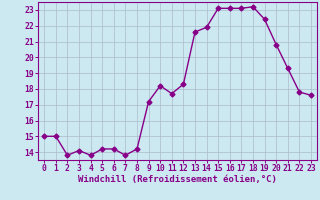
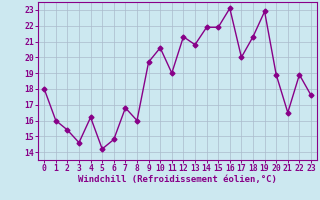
0: 15.0 -> 18.0
1: 15.0 -> 16.0
2: 13.8 -> 15.4
3: 14.1 -> 14.6
4: 13.8 -> 16.2
6: 14.2 -> 14.8
7: 13.8 -> 16.8
8: 14.2 -> 16.0
9: 17.2 -> 19.7
10: 18.2 -> 20.6
11: 17.7 -> 19.0
12: 18.3 -> 21.3
13: 21.6 -> 20.8
15: 23.1 -> 21.9
17: 23.1 -> 20.0
18: 23.2 -> 21.3
19: 22.4 -> 22.9
20: 20.8 -> 18.9
21: 19.3 -> 16.5
22: 17.8 -> 18.9
